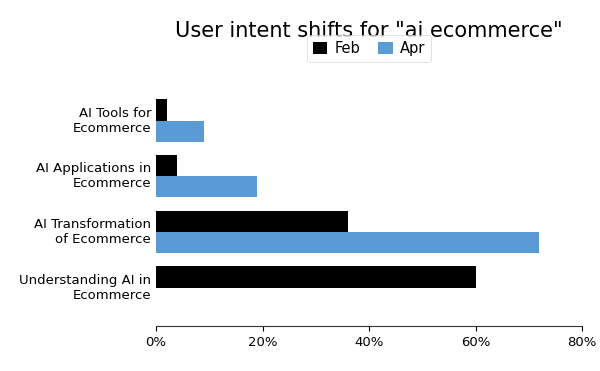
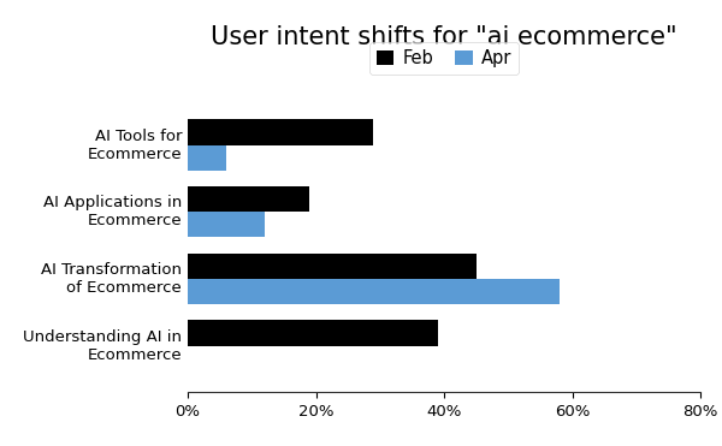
Feb/AI Tools for Ecommerce: 2% -> 29%
Apr/AI Tools for Ecommerce: 9% -> 6%
Feb/AI Applications in Ecommerce: 4% -> 19%
Apr/AI Applications in Ecommerce: 19% -> 12%
Feb/AI Transformation of Ecommerce: 36% -> 45%
Apr/AI Transformation of Ecommerce: 72% -> 58%
Feb/Understanding AI in Ecommerce: 60% -> 39%
